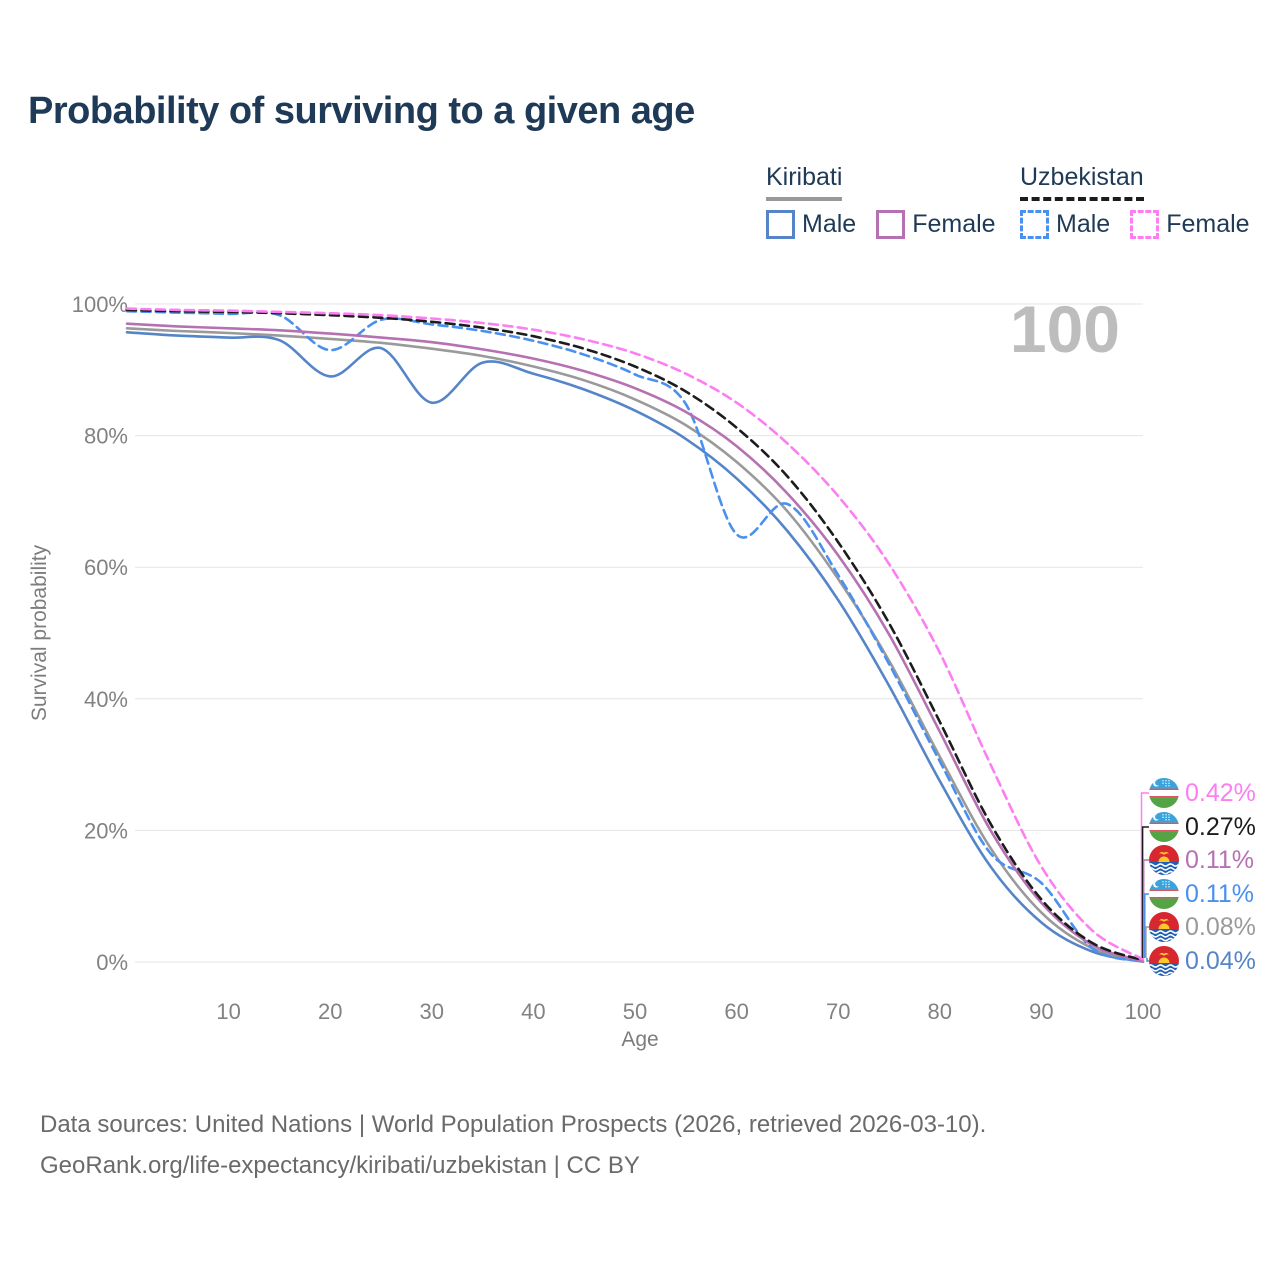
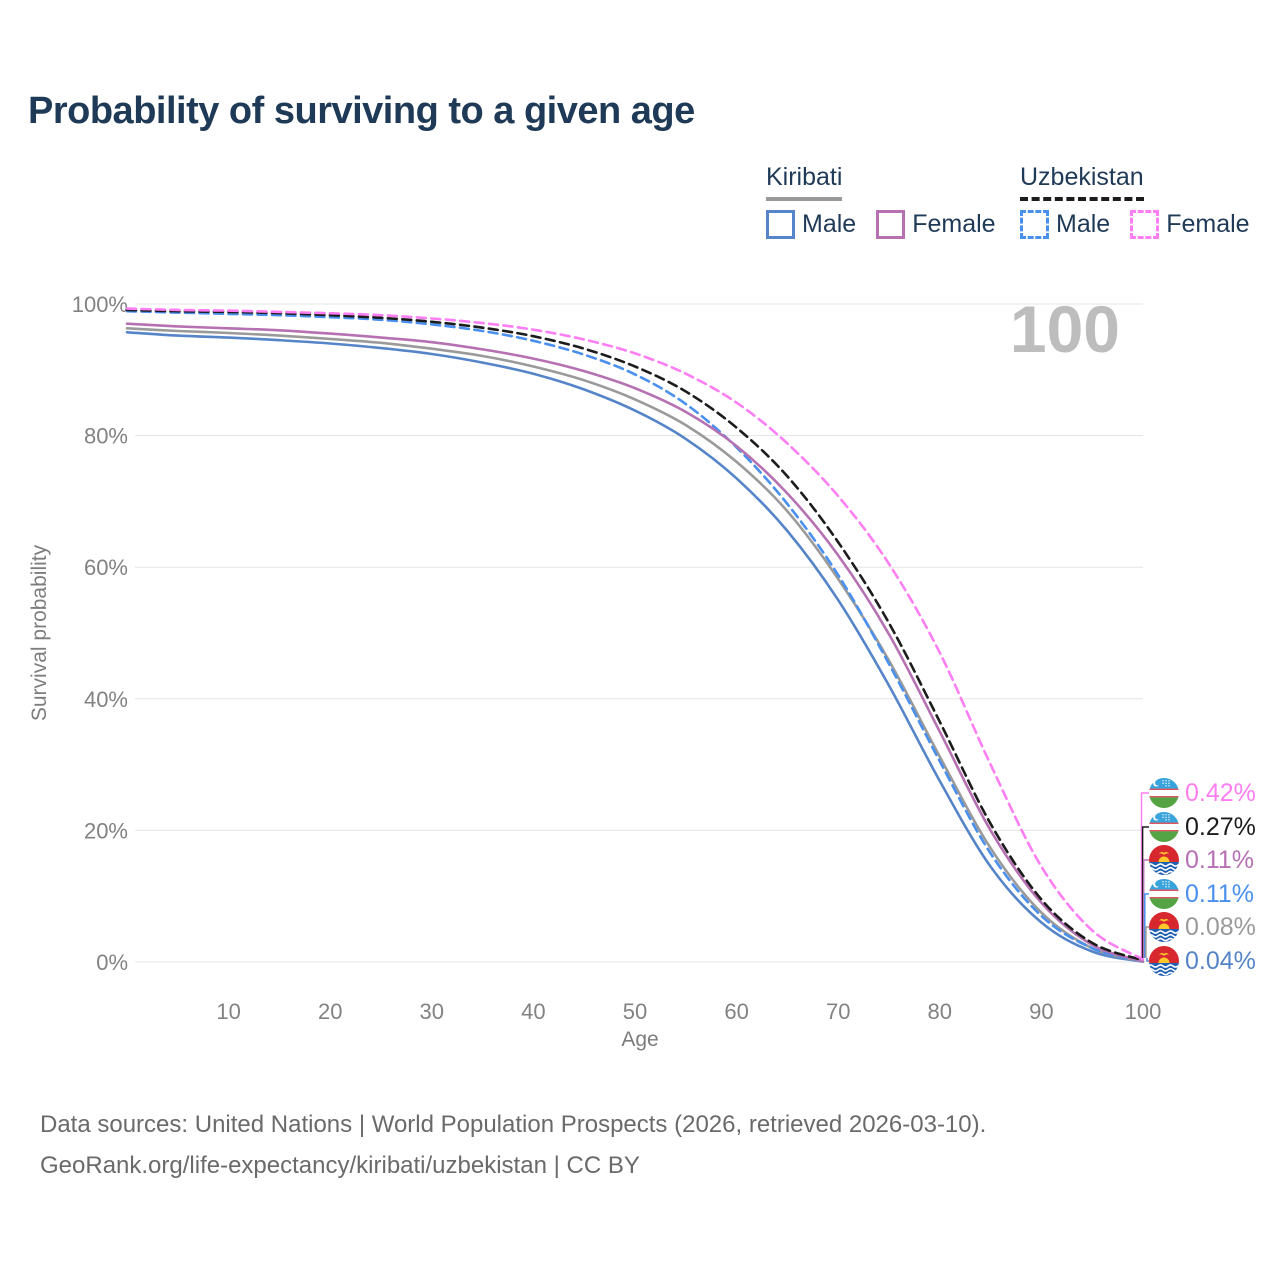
Uzbekistan Male/20: 93% -> 98%
Kiribati Male/20: 89% -> 94%
Kiribati Male/30: 85% -> 92%
Uzbekistan Male/60: 65% -> 78%
Uzbekistan Male/90: 12% -> 7%
